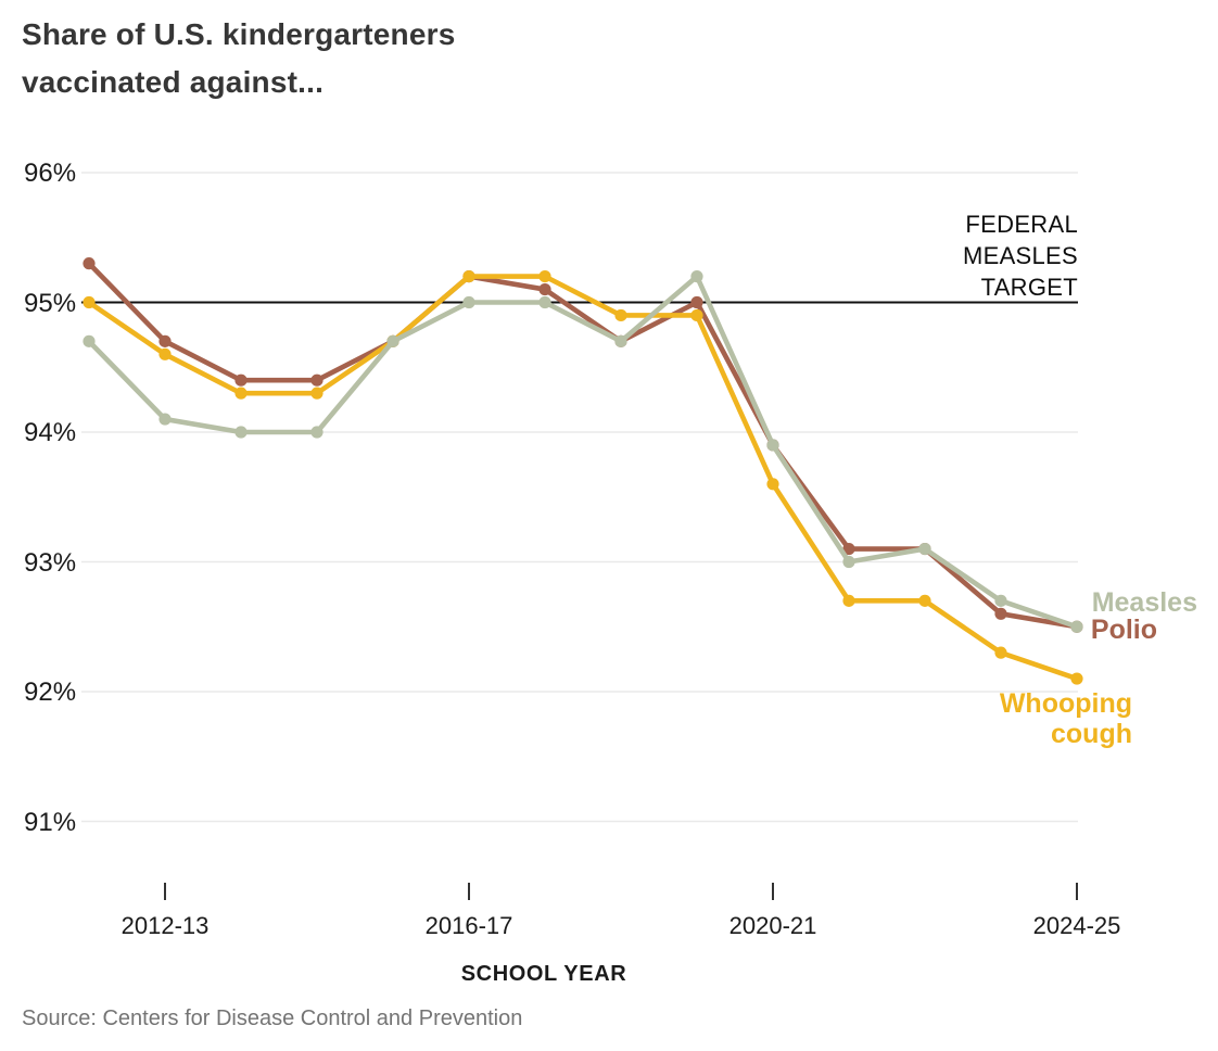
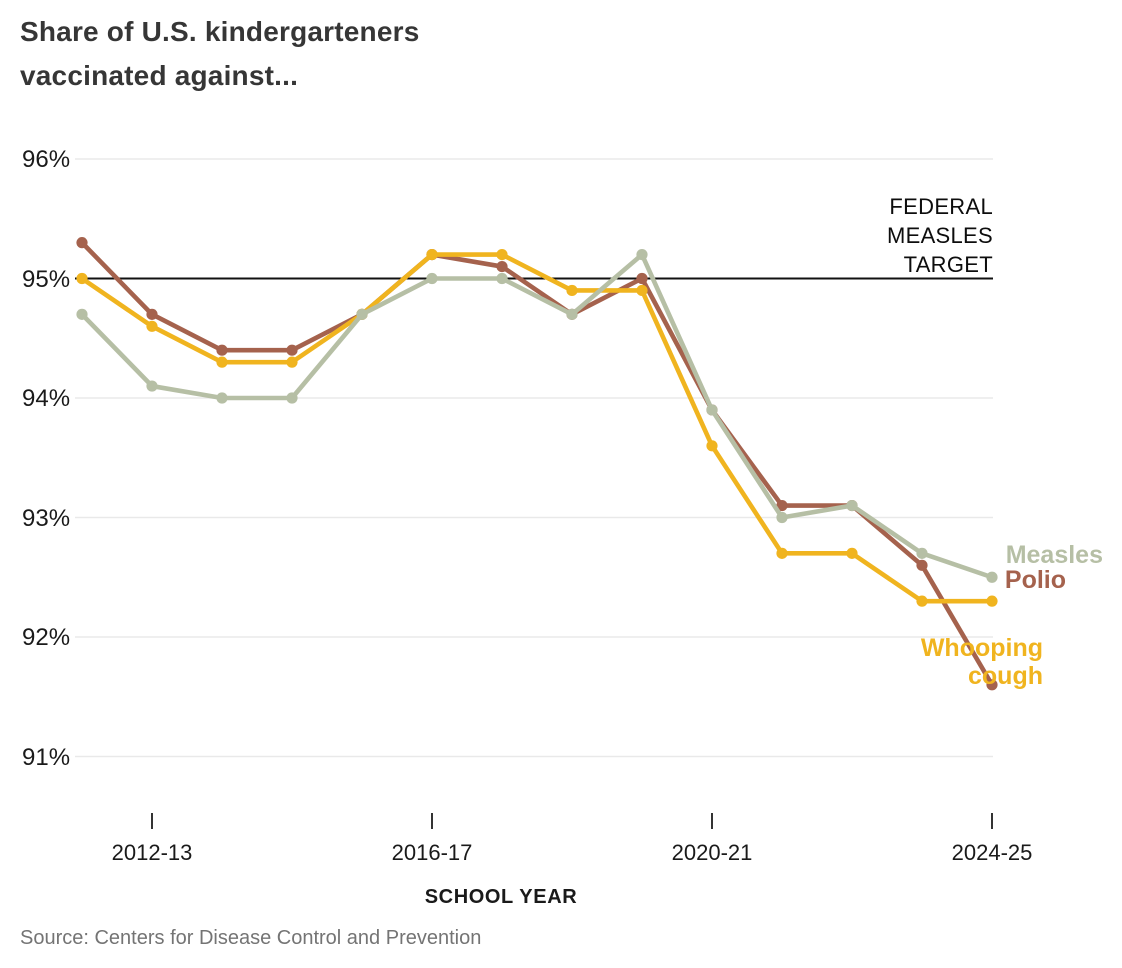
Polio/2024-25: 92.5% -> 91.6%
Whooping cough/2024-25: 92.1% -> 92.3%
